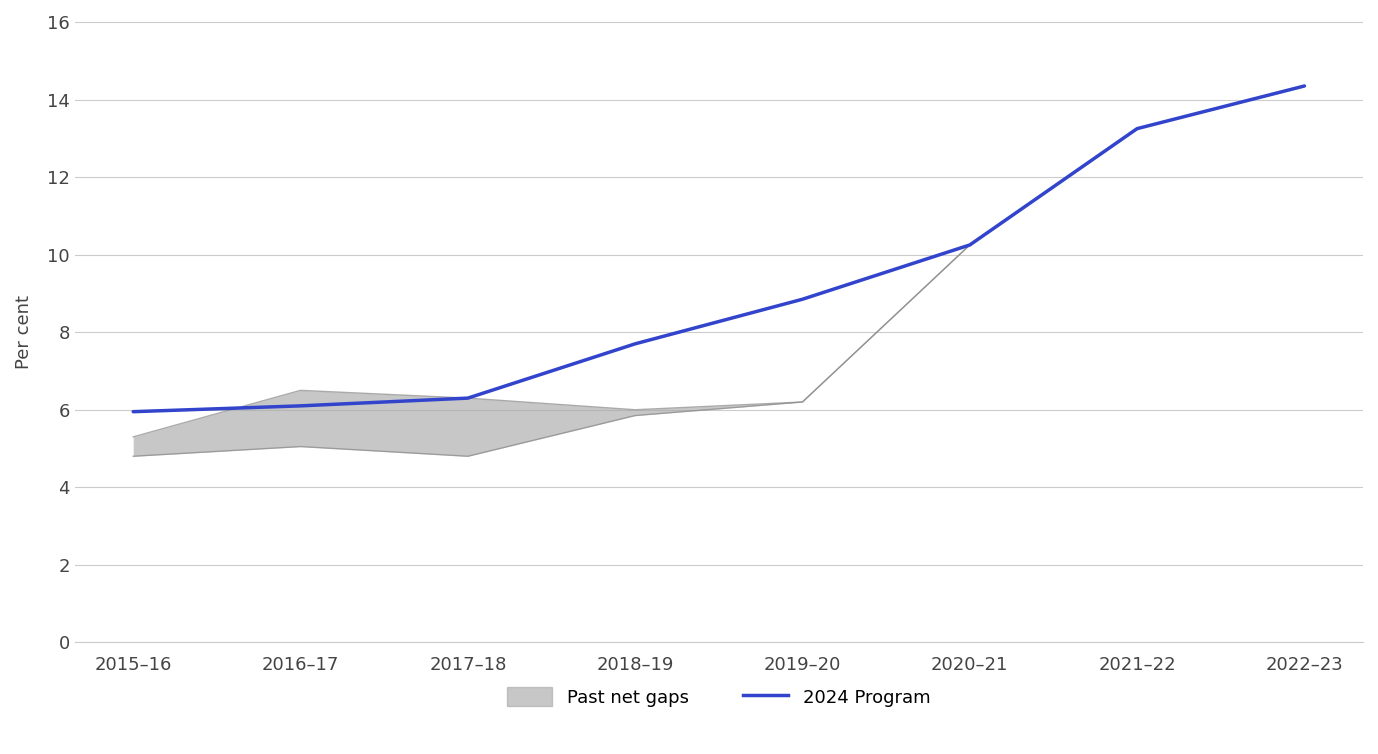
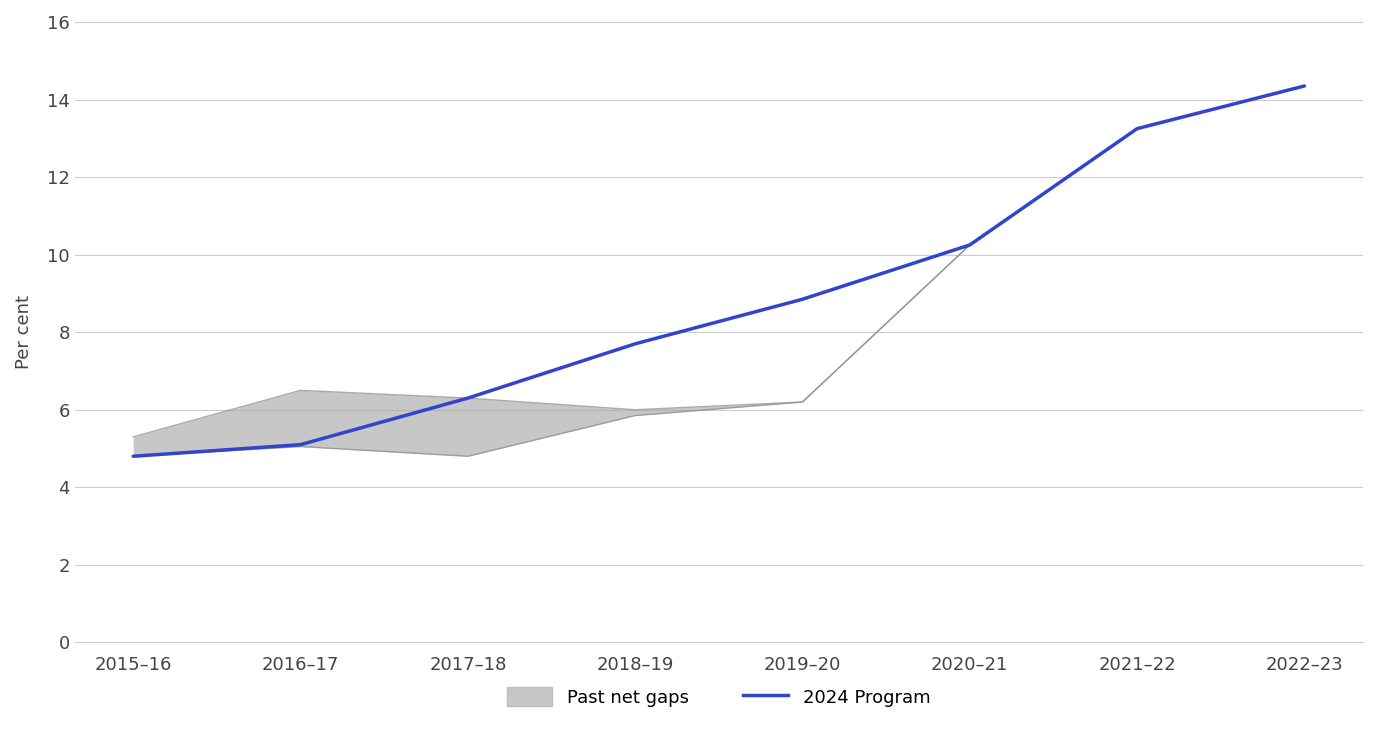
2024 Program/2015–16: 5.95 -> 4.80
2024 Program/2016–17: 6.10 -> 5.10
